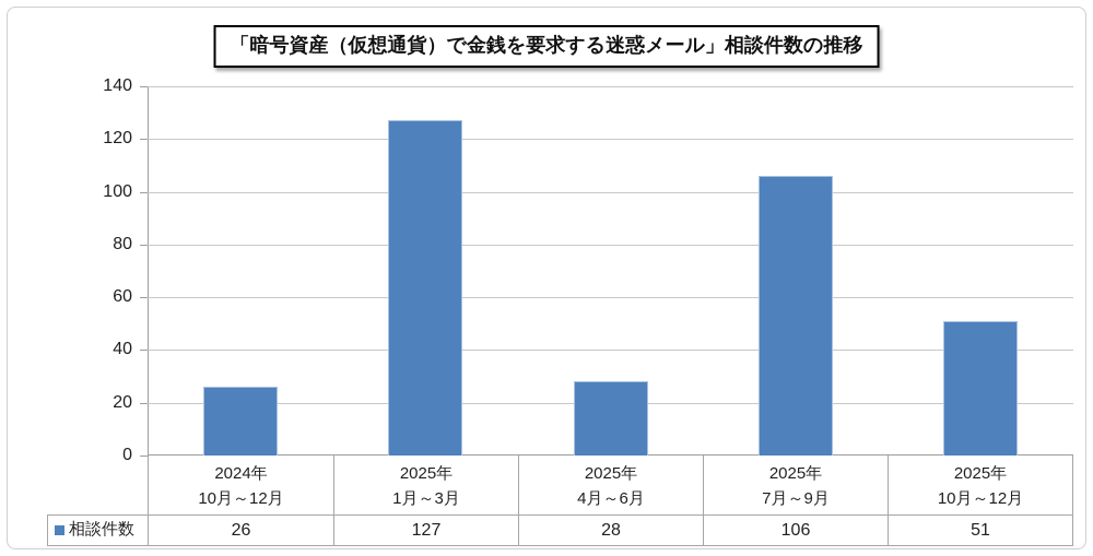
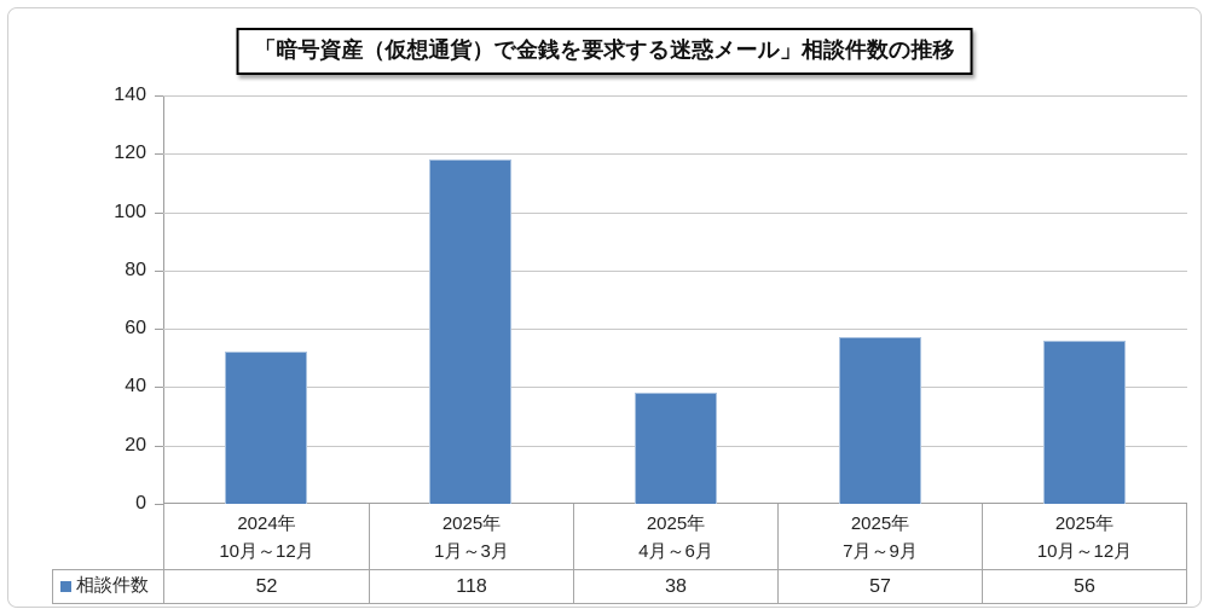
2024年 10月～12月: 26 -> 52
2025年 1月～3月: 127 -> 118
2025年 4月～6月: 28 -> 38
2025年 7月～9月: 106 -> 57
2025年 10月～12月: 51 -> 56
